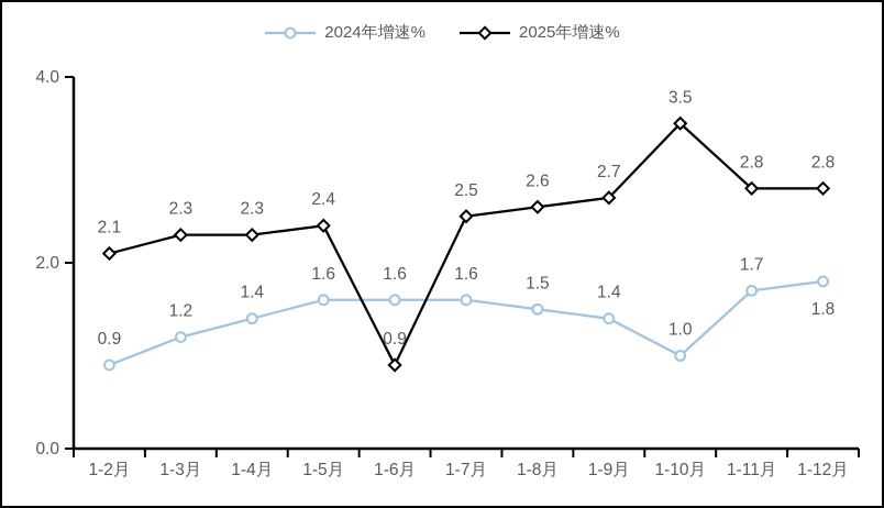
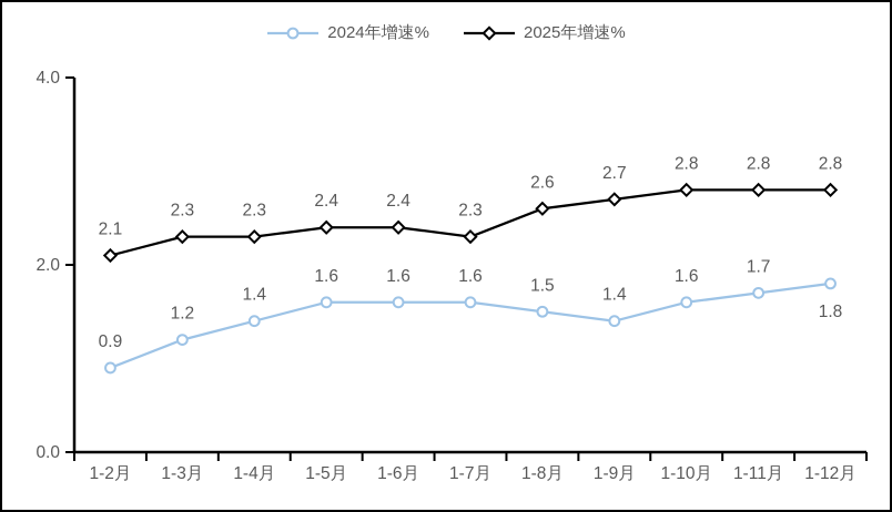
2025年增速%/1-6月: 0.9 -> 2.4
2025年增速%/1-7月: 2.5 -> 2.3
2024年增速%/1-10月: 1.0 -> 1.6
2025年增速%/1-10月: 3.5 -> 2.8
